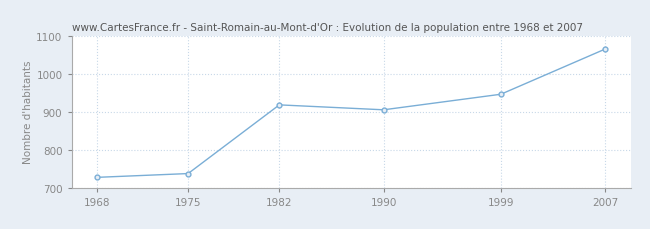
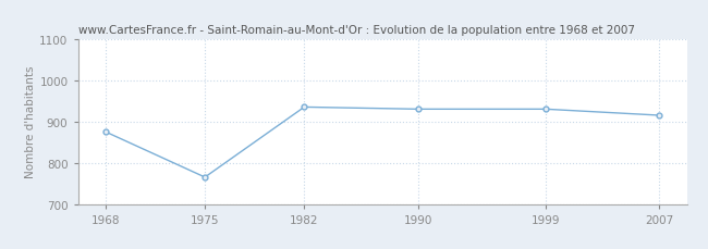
1968: 727 -> 875
1975: 737 -> 765
1982: 918 -> 935
1990: 905 -> 930
1999: 946 -> 930
2007: 1065 -> 915
